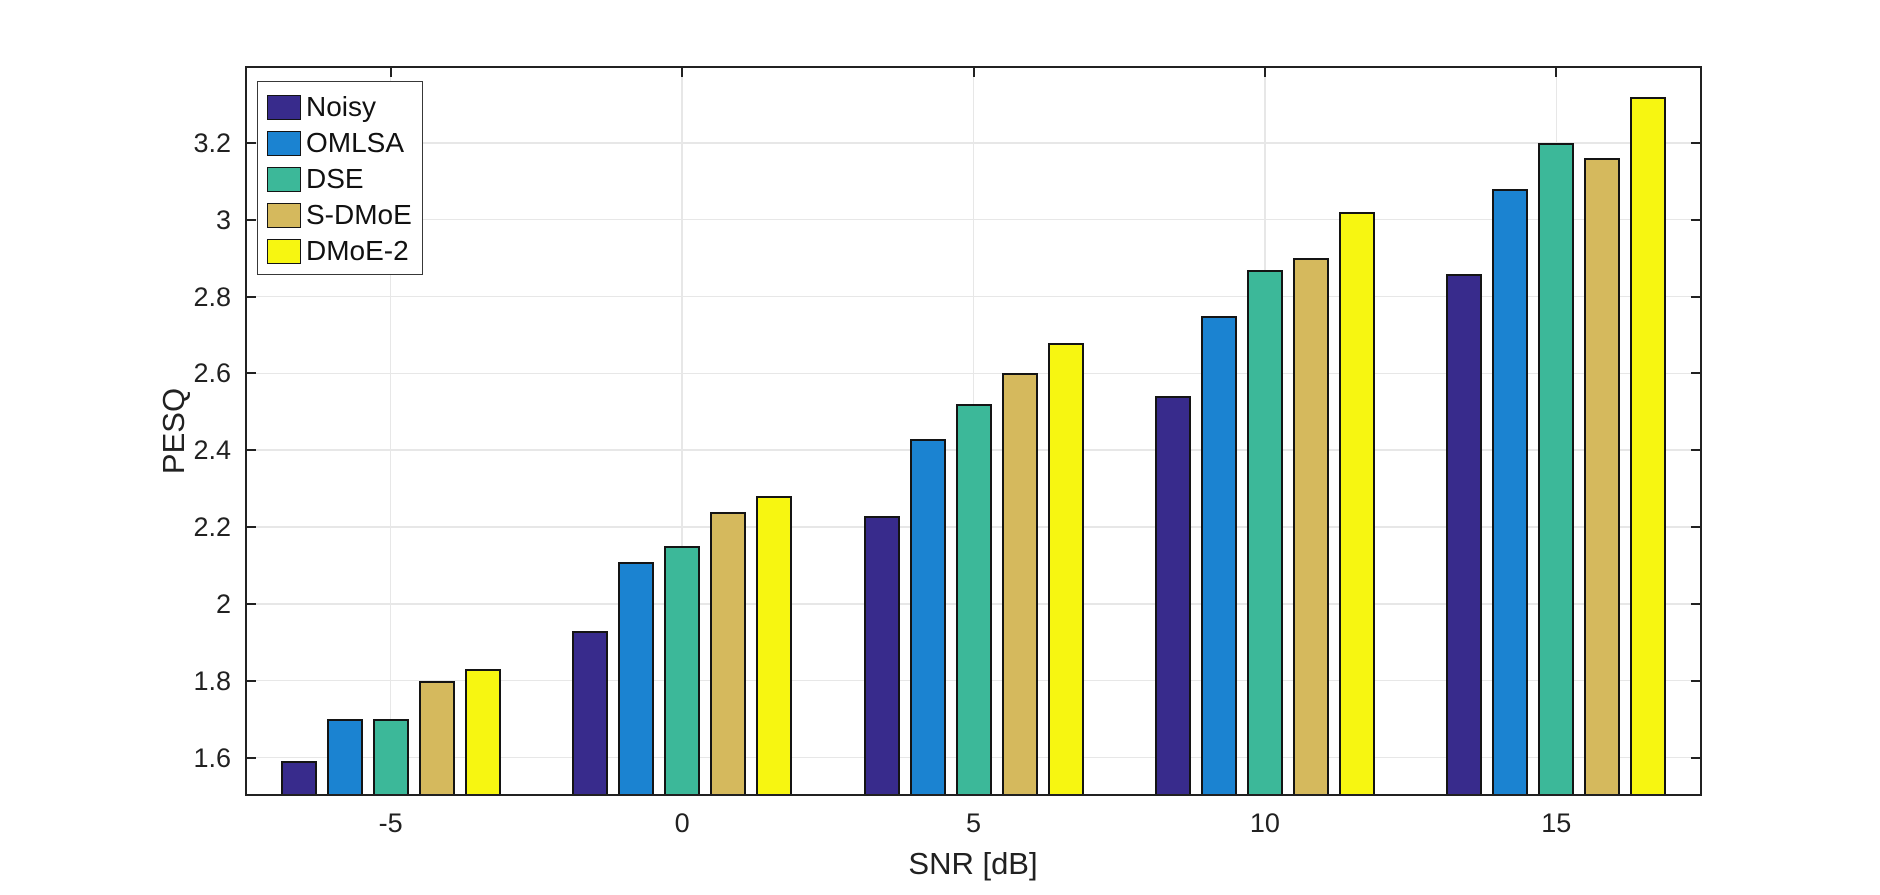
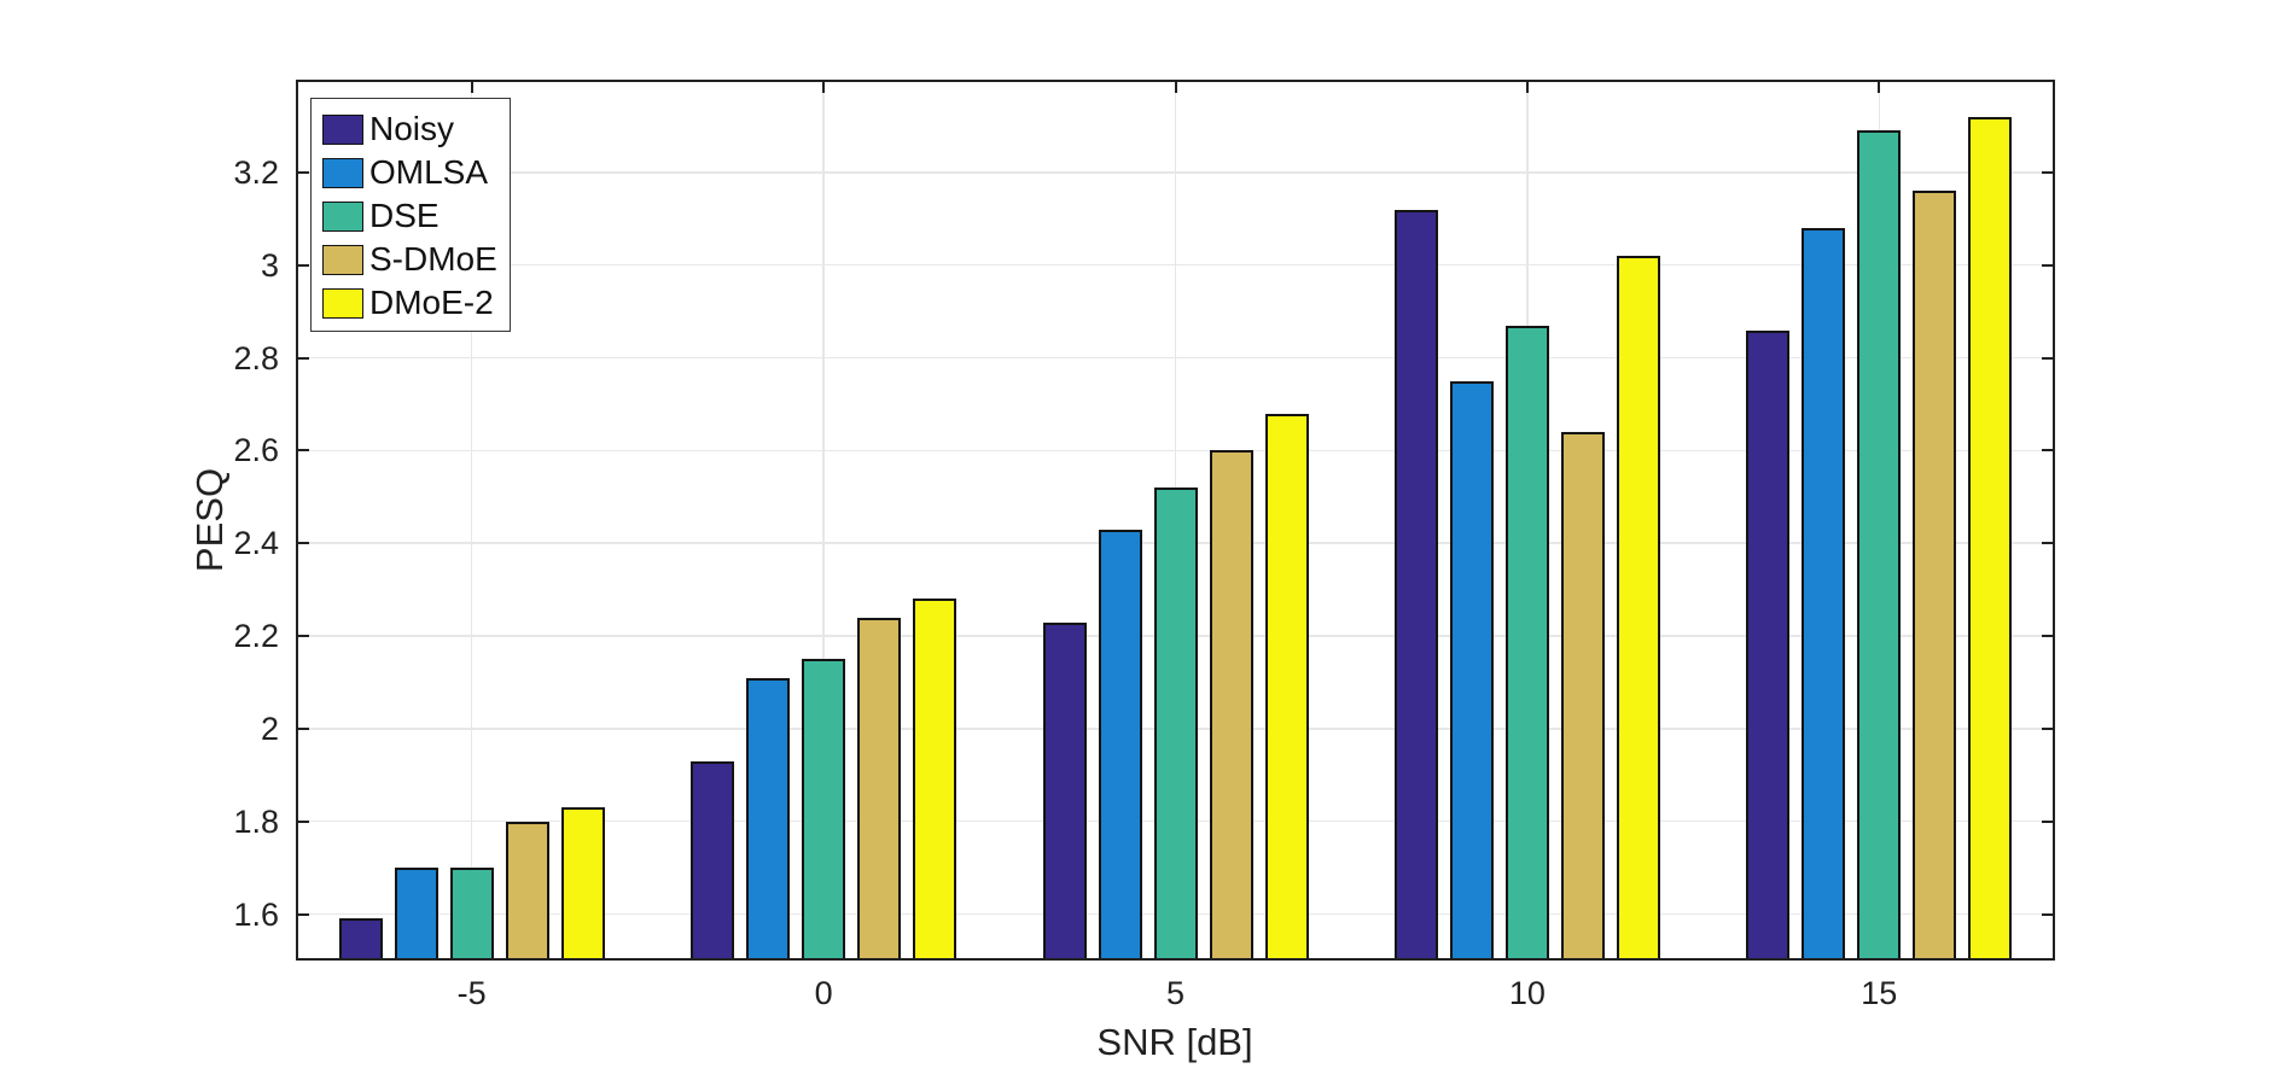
Noisy/10: 2.54 -> 3.12
S-DMoE/10: 2.90 -> 2.64
DSE/15: 3.20 -> 3.29
